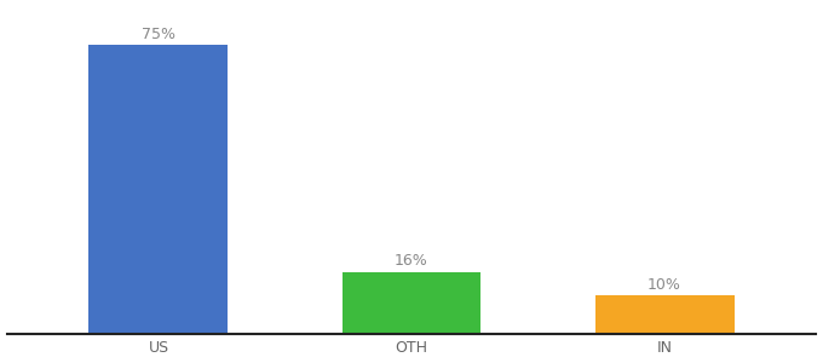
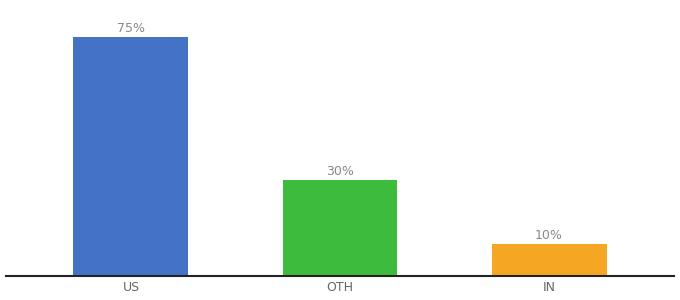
OTH: 16% -> 30%
